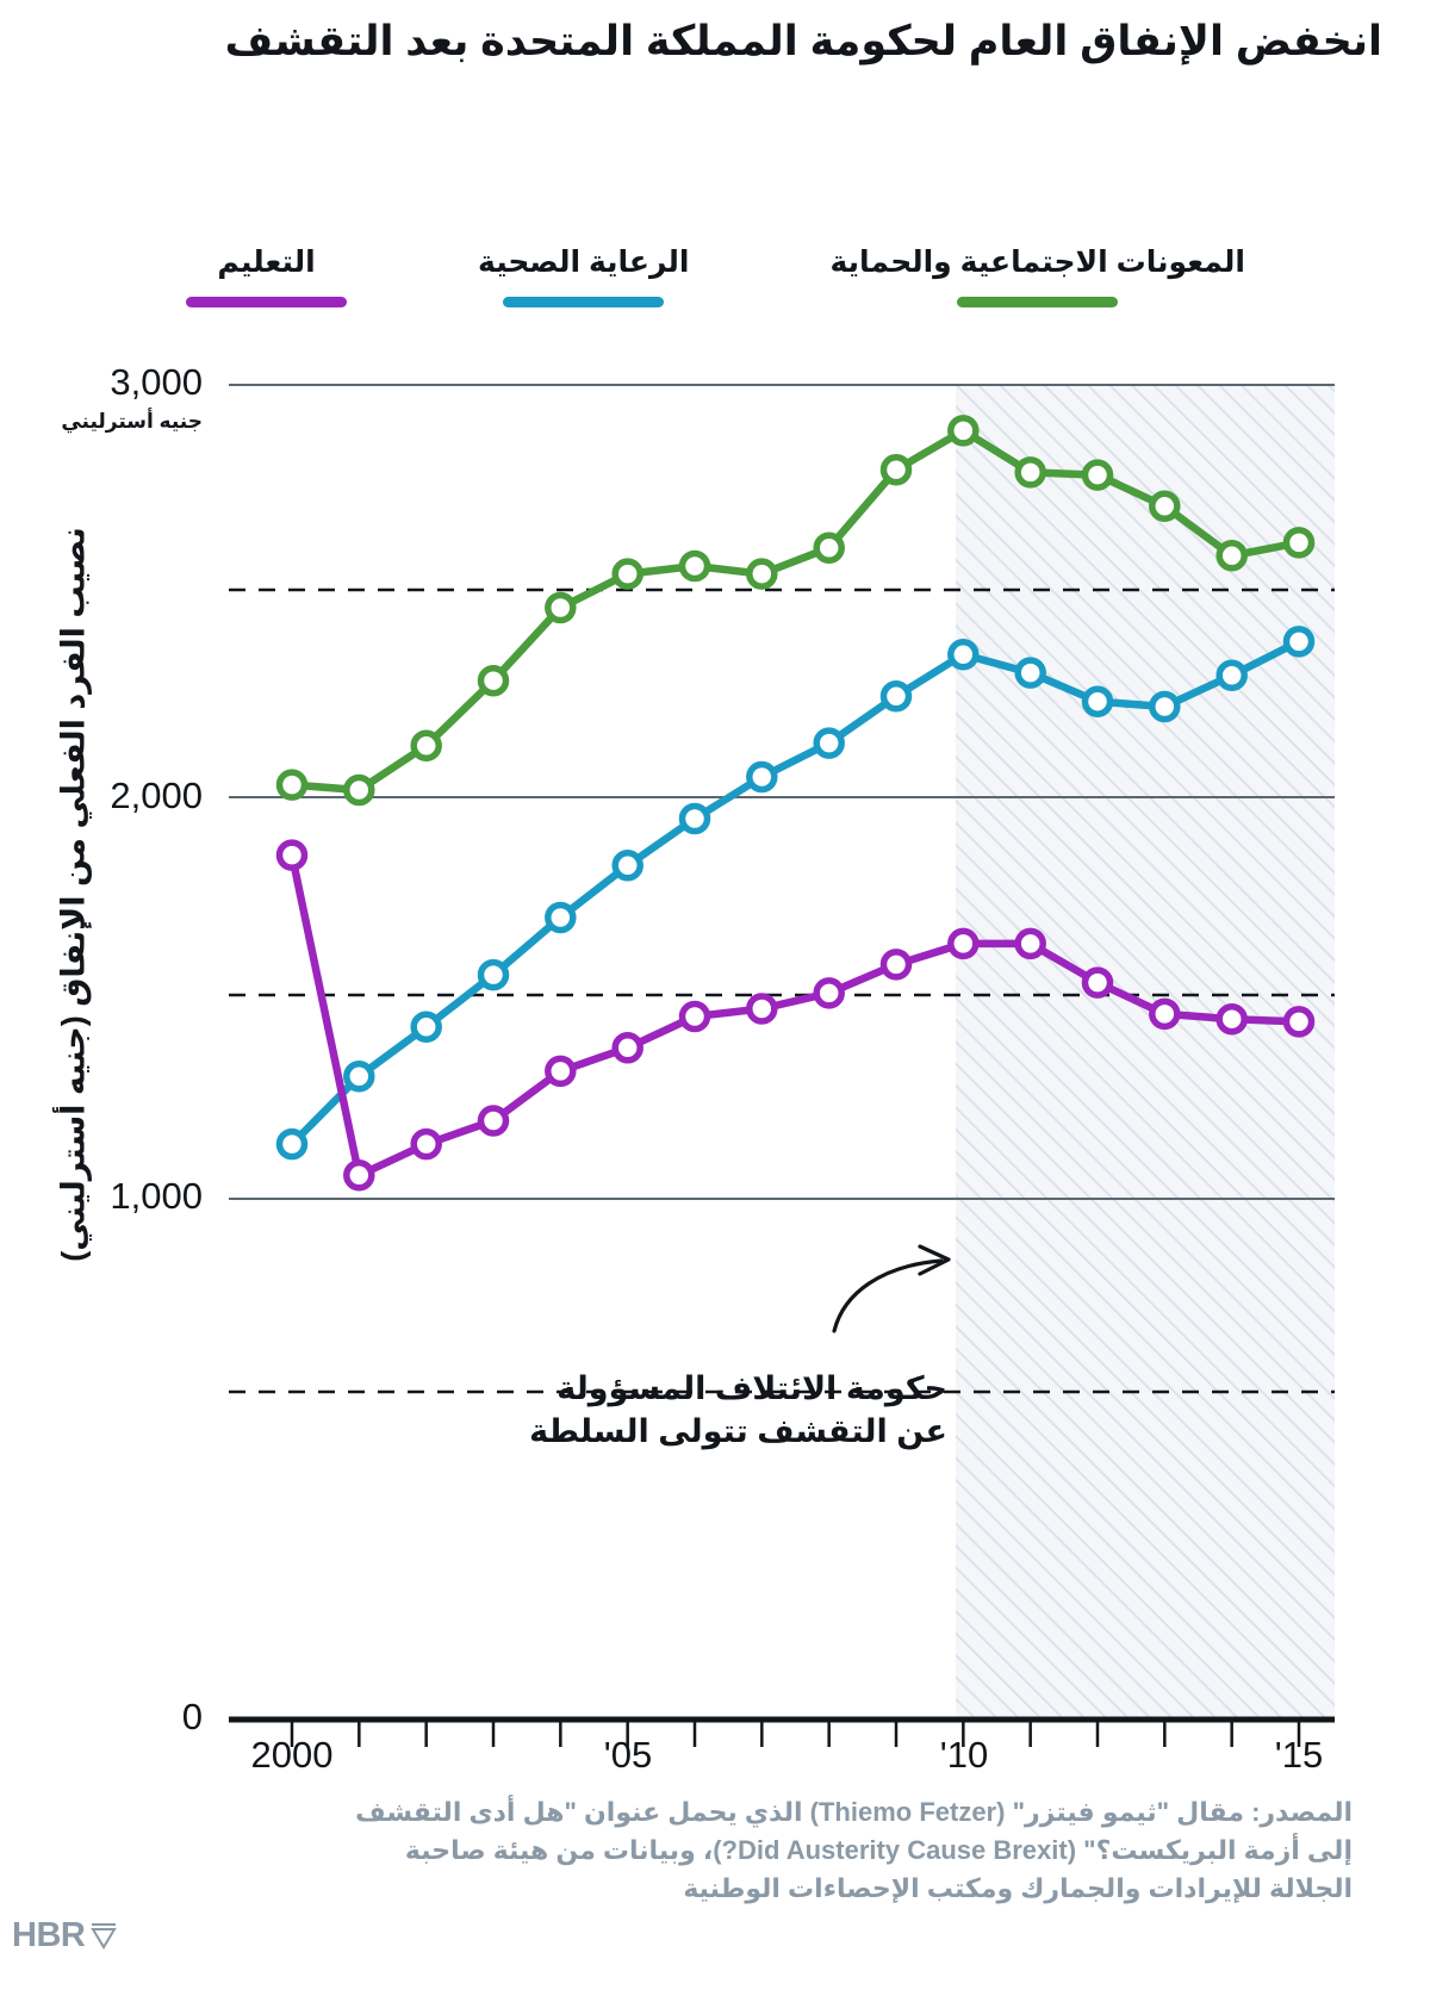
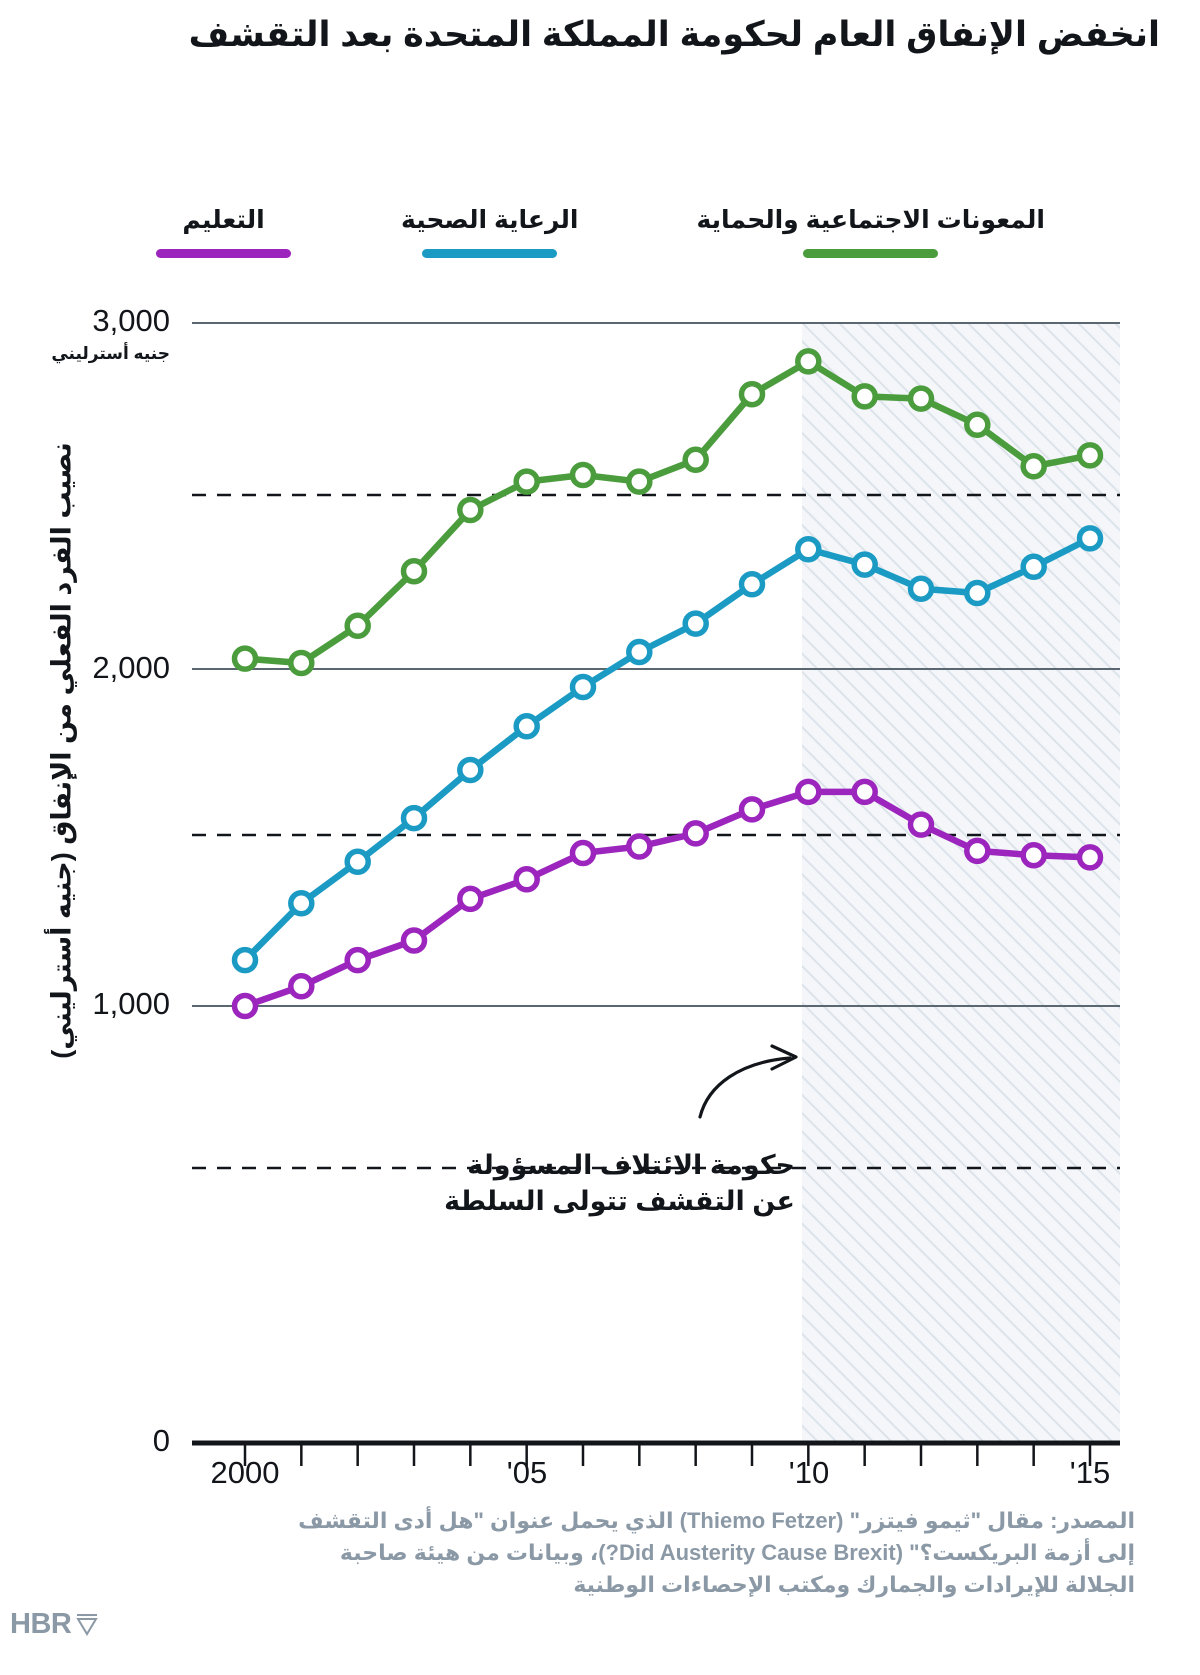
التعليم/2000: 1660 -> 1000
